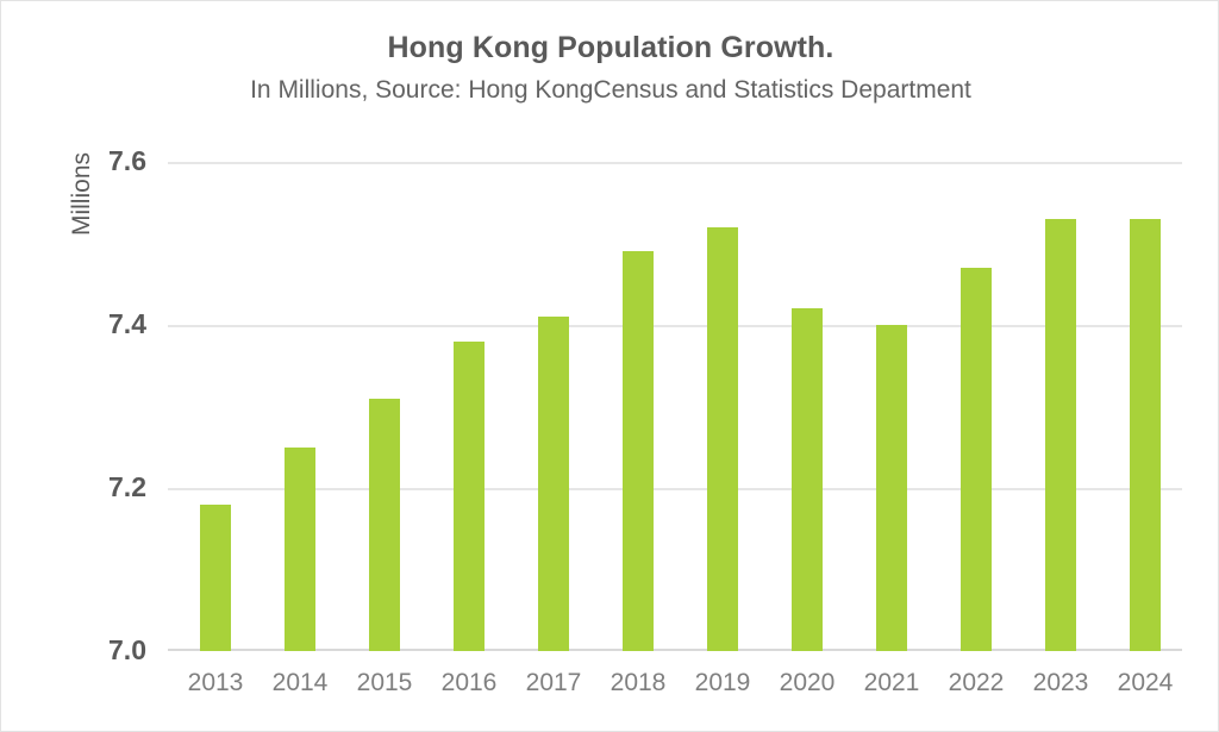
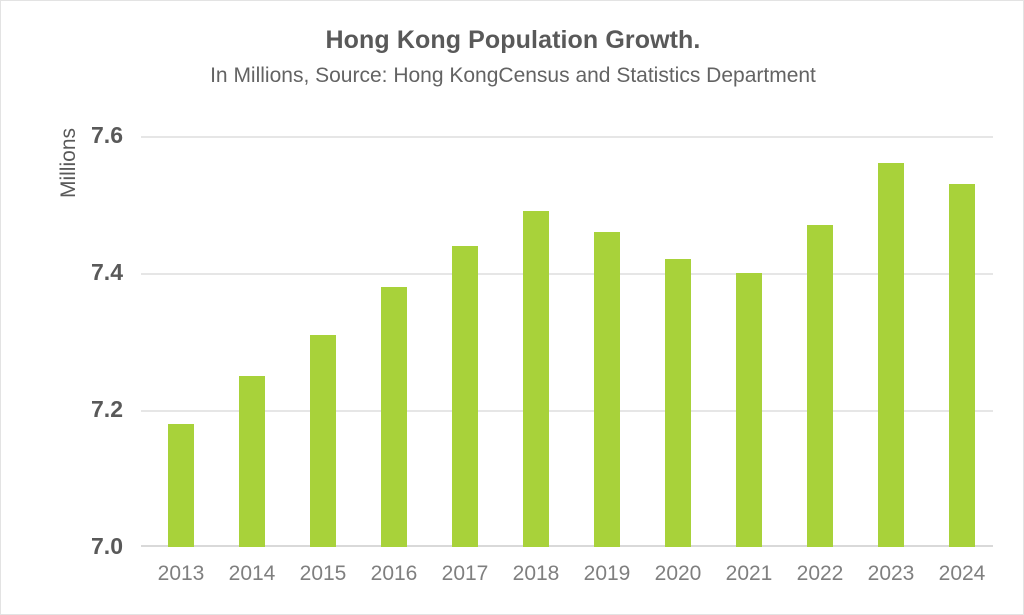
2017: 7.41 -> 7.44
2019: 7.52 -> 7.46
2023: 7.53 -> 7.56
